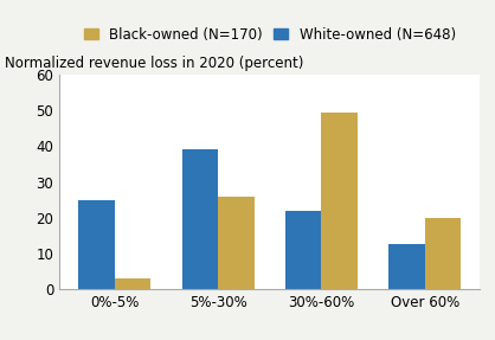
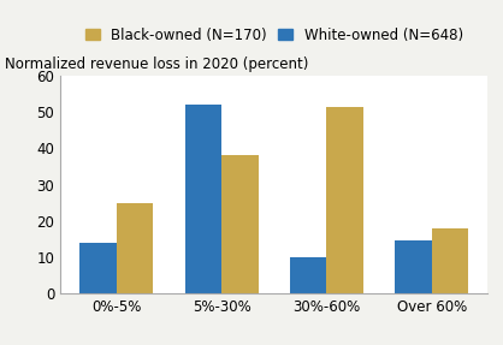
White-owned (N=648)/0%-5%: 25.0 -> 14.0
Black-owned (N=170)/0%-5%: 3.0 -> 25.0
White-owned (N=648)/5%-30%: 39.0 -> 52.0
Black-owned (N=170)/5%-30%: 26.0 -> 38.0
White-owned (N=648)/30%-60%: 22.0 -> 10.0
Black-owned (N=170)/30%-60%: 49.5 -> 51.5
White-owned (N=648)/Over 60%: 12.5 -> 14.5
Black-owned (N=170)/Over 60%: 20.0 -> 18.0
